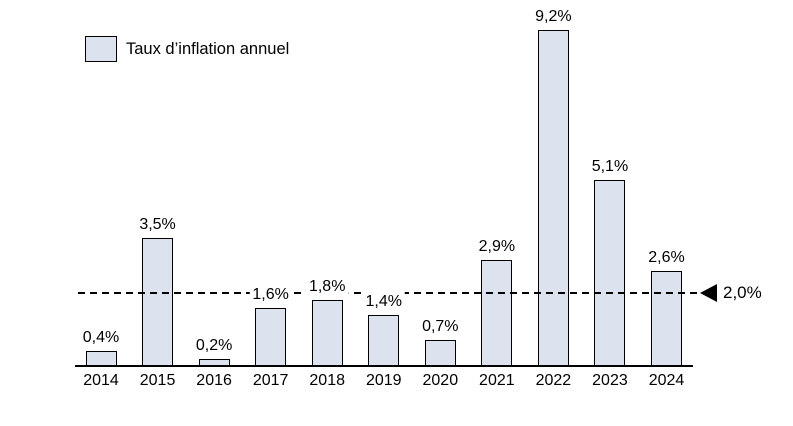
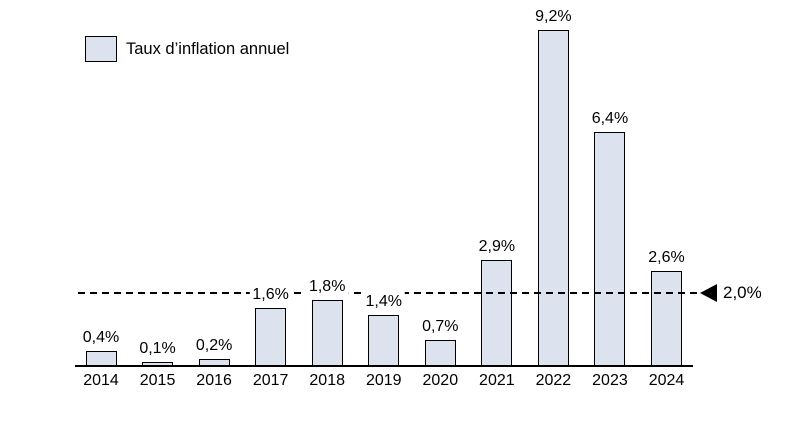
2015: 3,5% -> 0,1%
2023: 5,1% -> 6,4%
